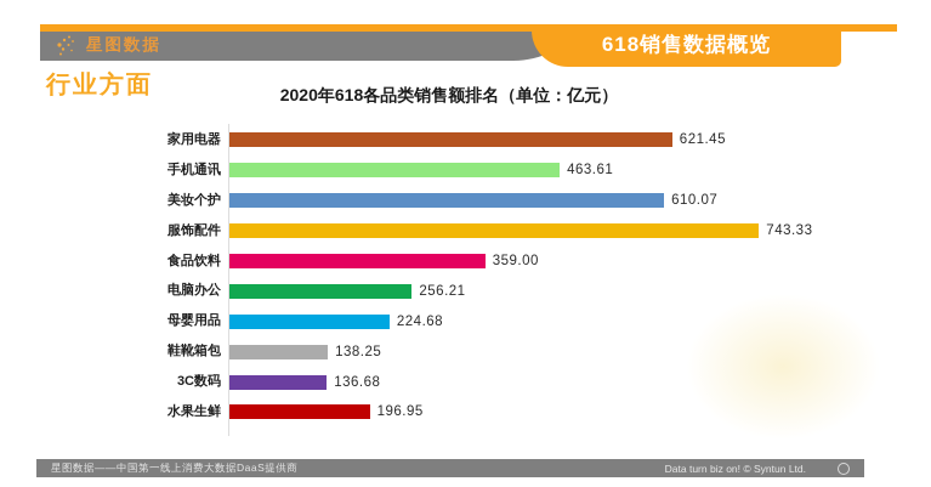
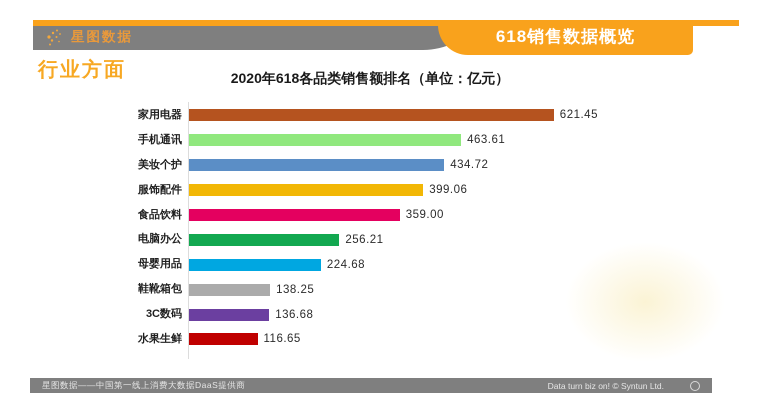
美妆个护: 610.07 -> 434.72
服饰配件: 743.33 -> 399.06
水果生鲜: 196.95 -> 116.65
